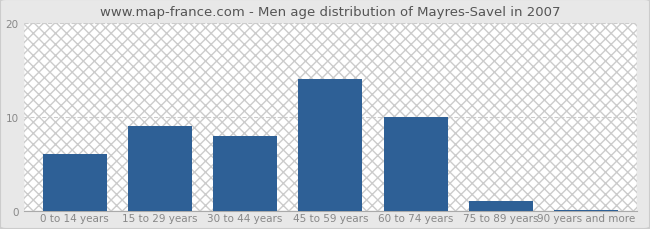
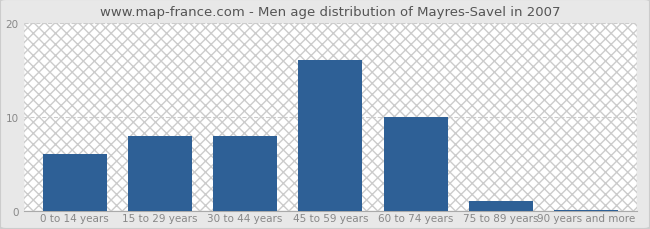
15 to 29 years: 9.0 -> 8.0
45 to 59 years: 14.0 -> 16.0
